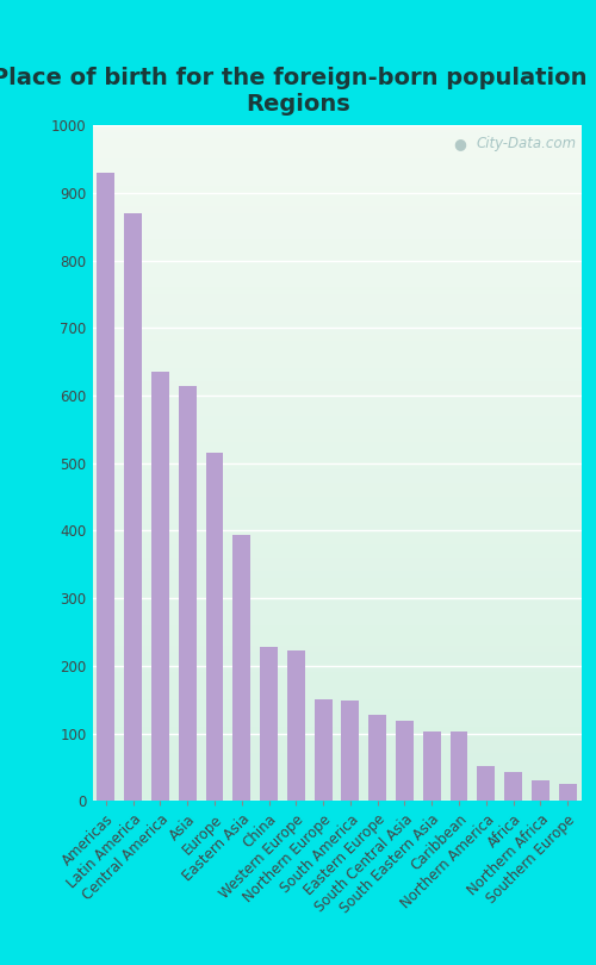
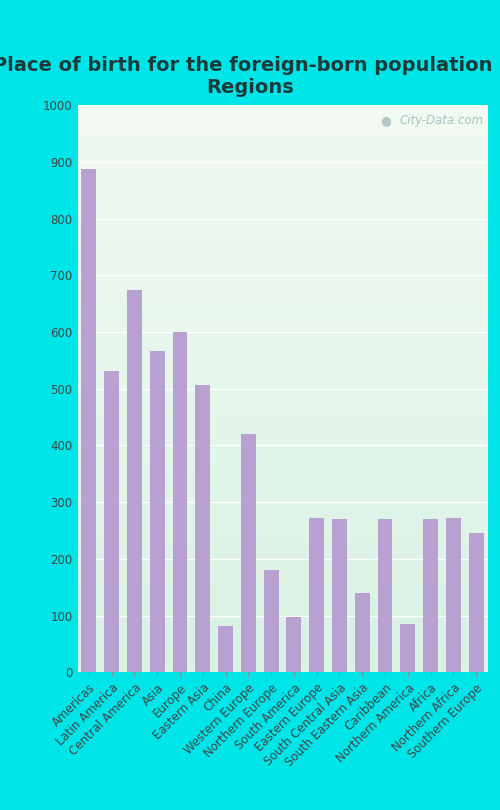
Americas: 930 -> 888
Latin America: 870 -> 532
Central America: 635 -> 674
Asia: 615 -> 566
Europe: 515 -> 600
Eastern Asia: 393 -> 506
China: 228 -> 82
Western Europe: 222 -> 420
Northern Europe: 150 -> 180
South America: 148 -> 98
Eastern Europe: 128 -> 272
South Central Asia: 118 -> 270
South Eastern Asia: 102 -> 140
Caribbean: 102 -> 270
Northern America: 52 -> 86
Africa: 43 -> 270
Northern Africa: 30 -> 272
Southern Europe: 25 -> 246
